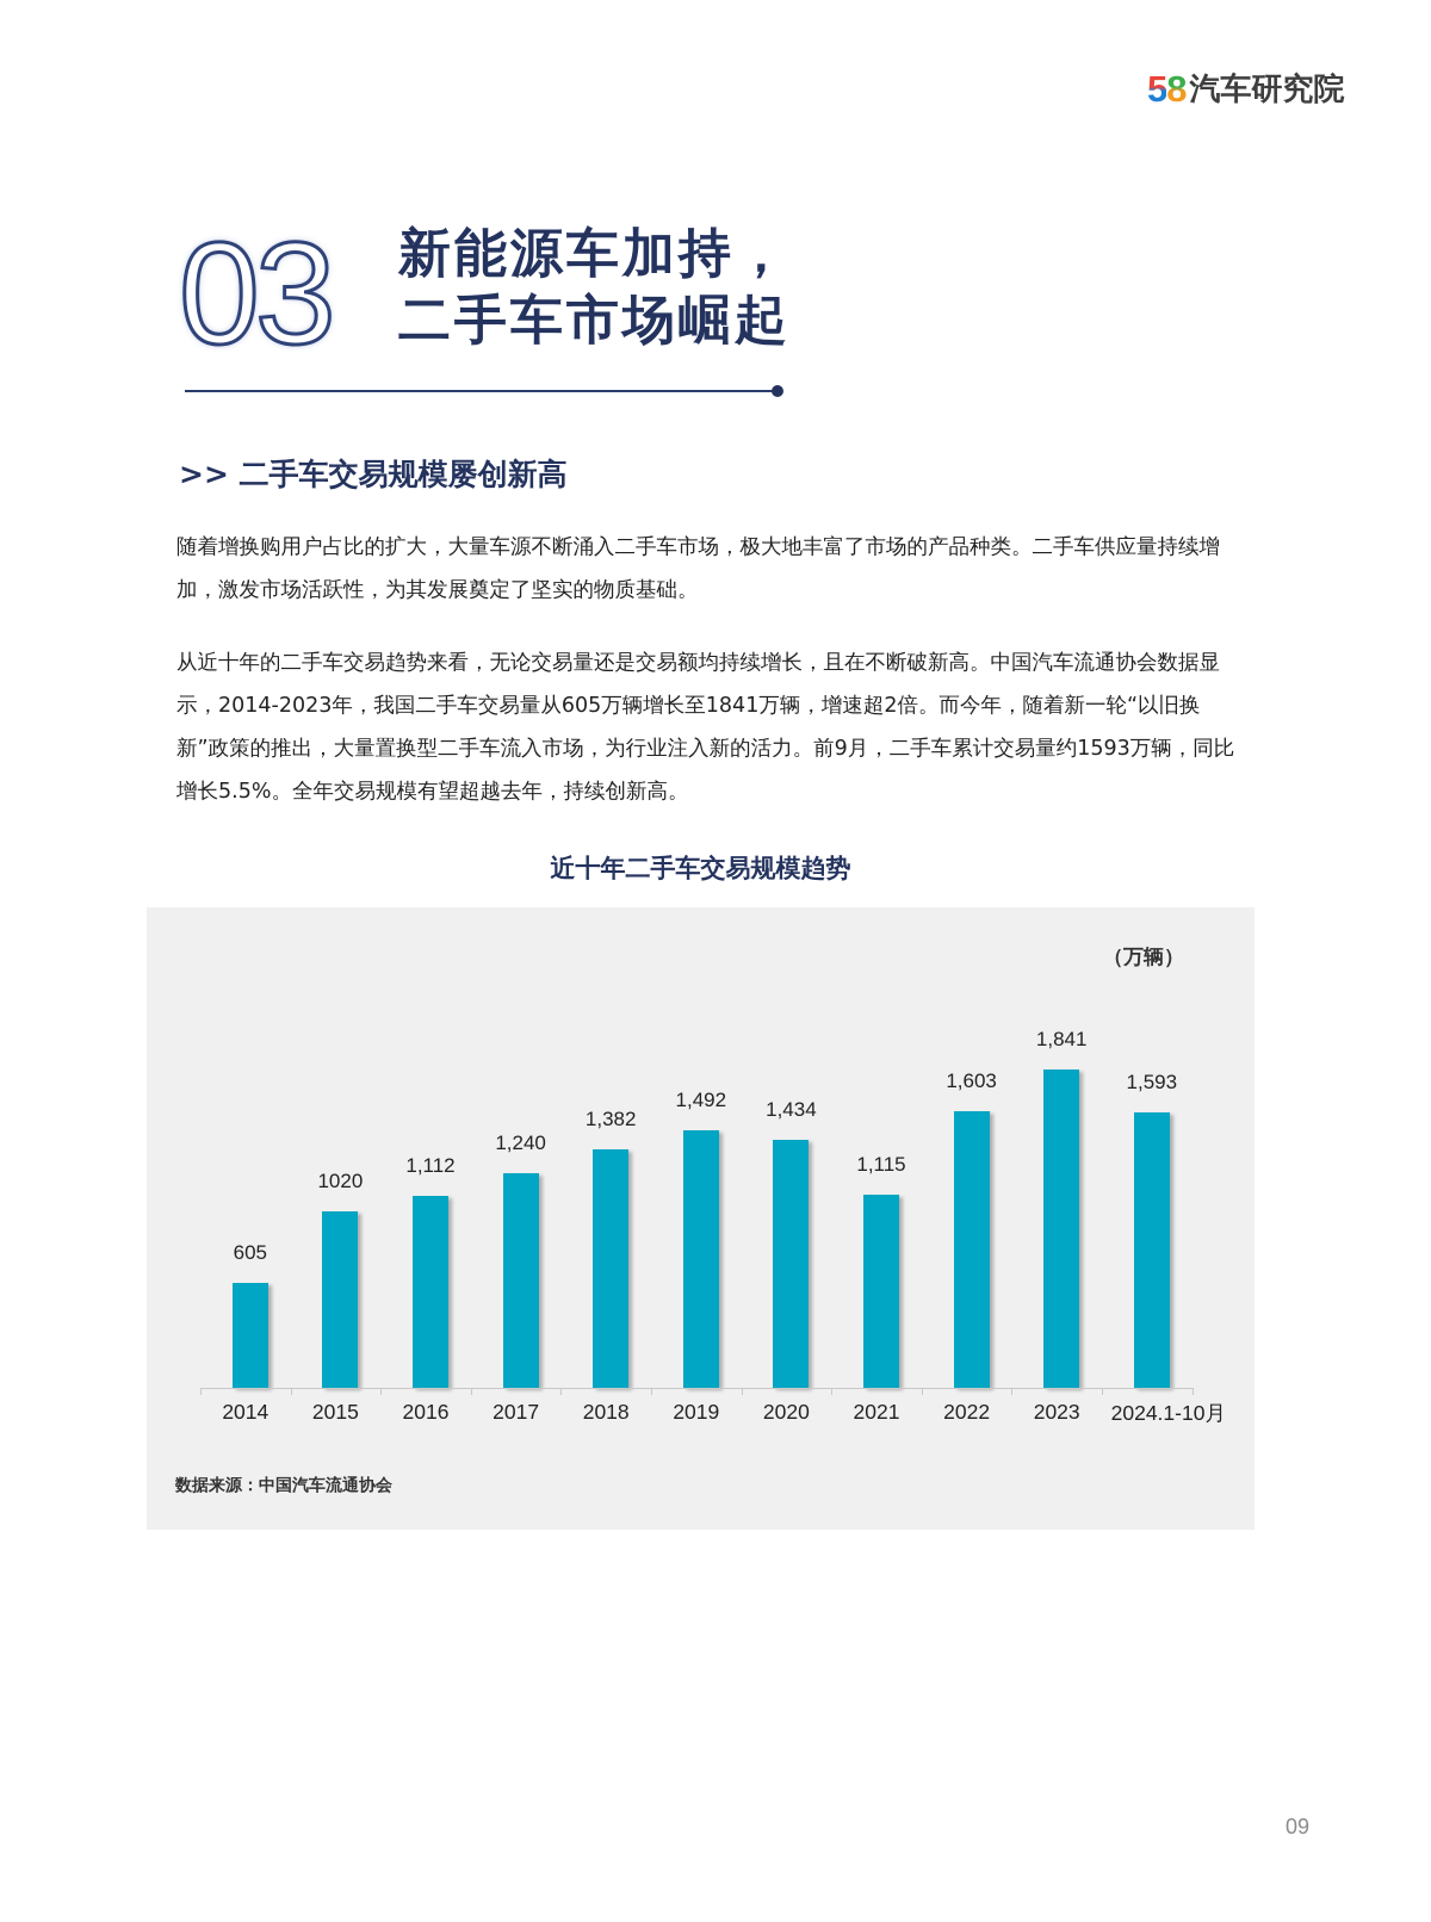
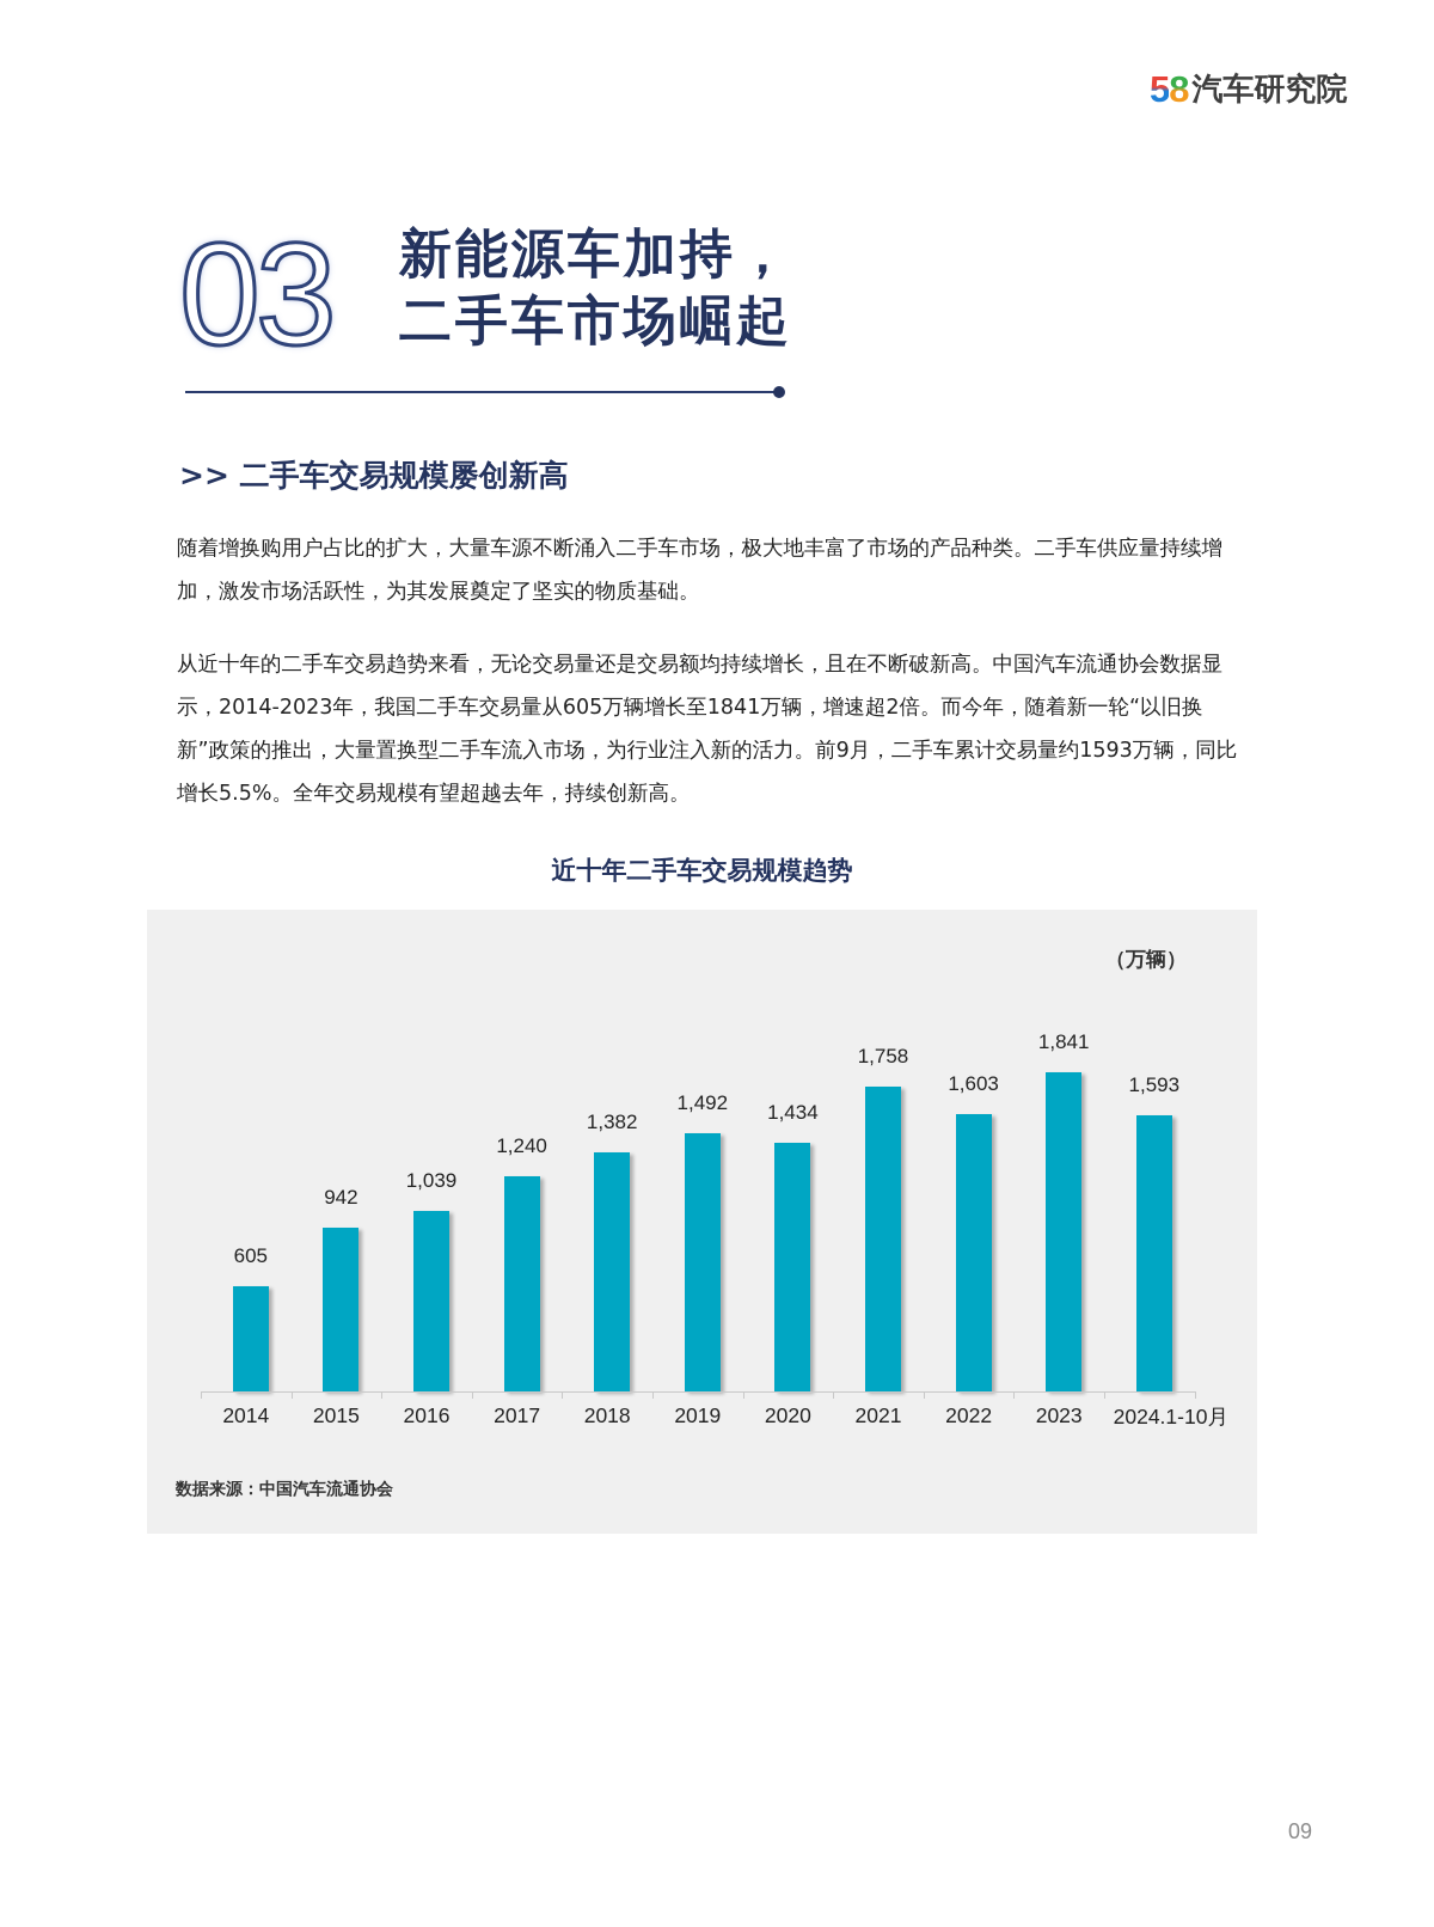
2015: 1020 -> 942
2016: 1,112 -> 1,039
2021: 1,115 -> 1,758
